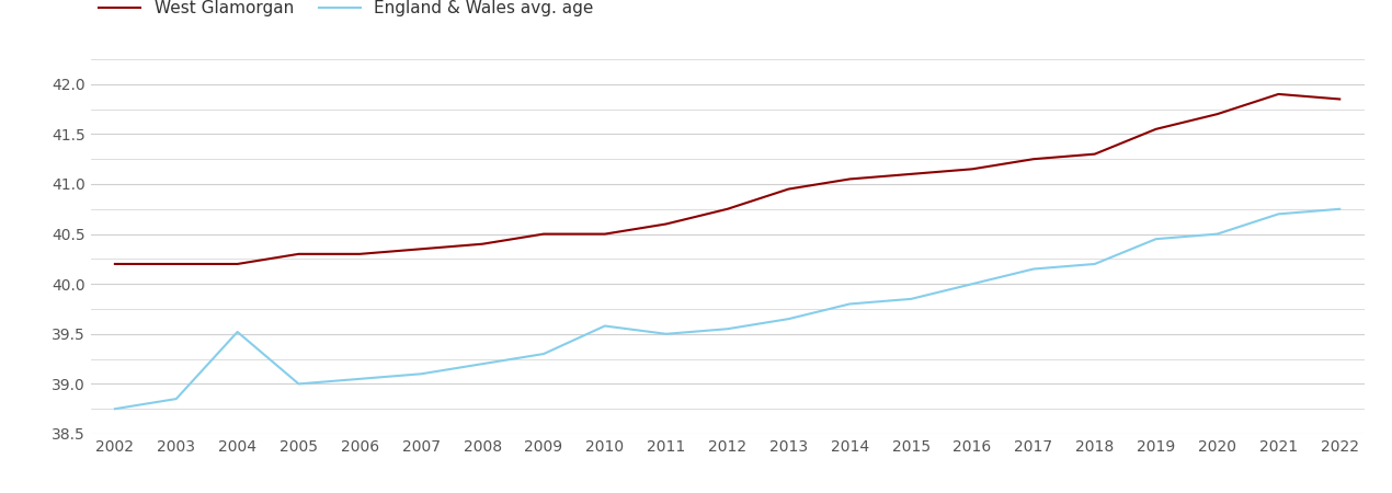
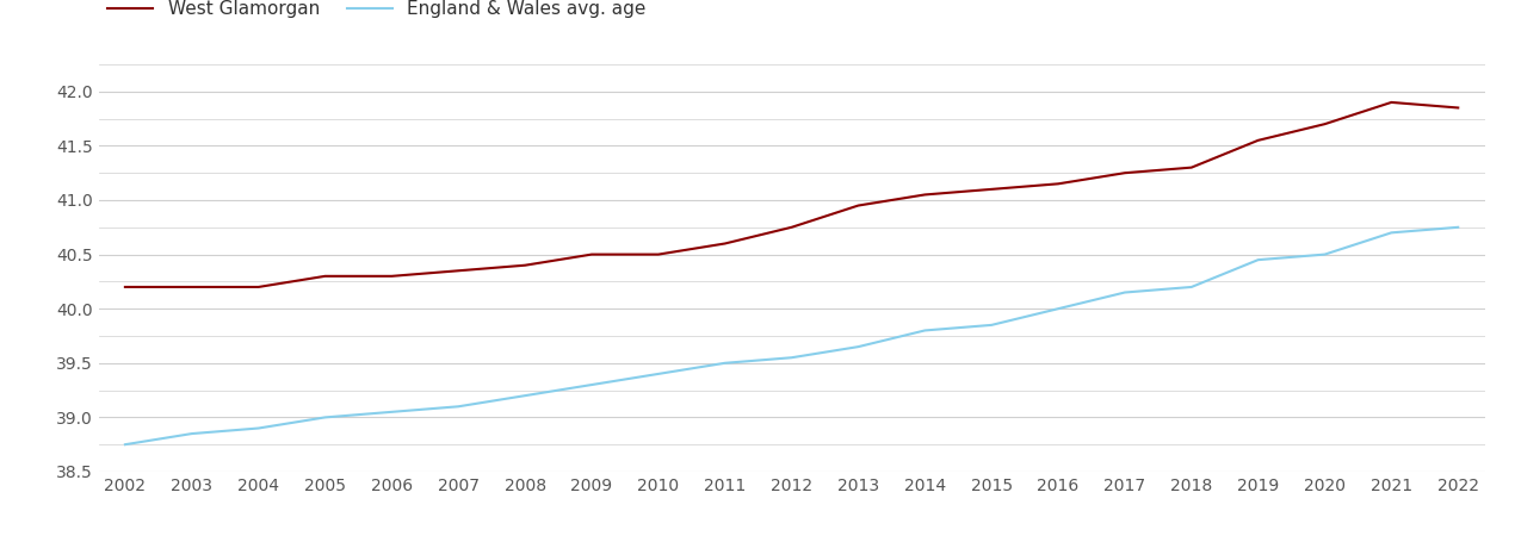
England & Wales avg. age/2004: 39.52 -> 38.90
England & Wales avg. age/2010: 39.58 -> 39.40
